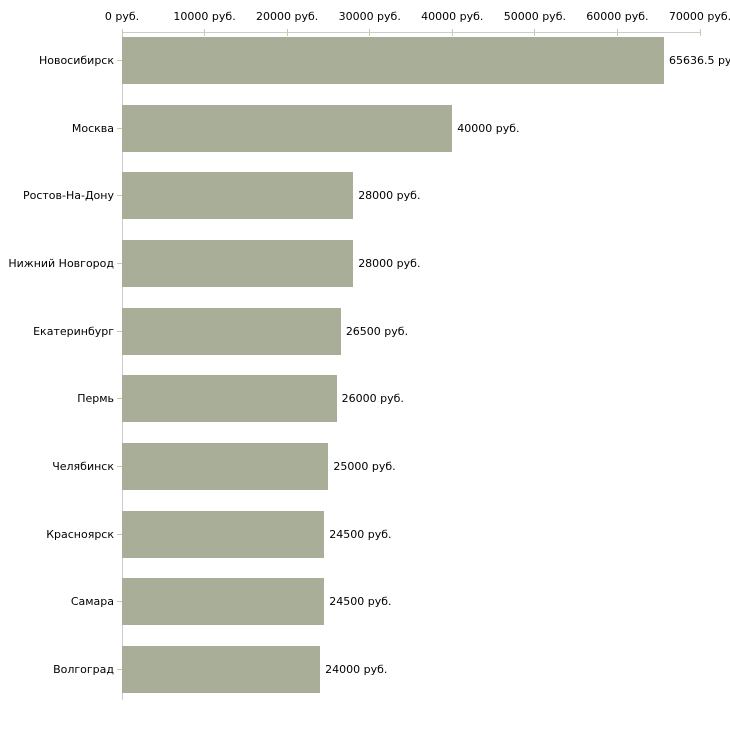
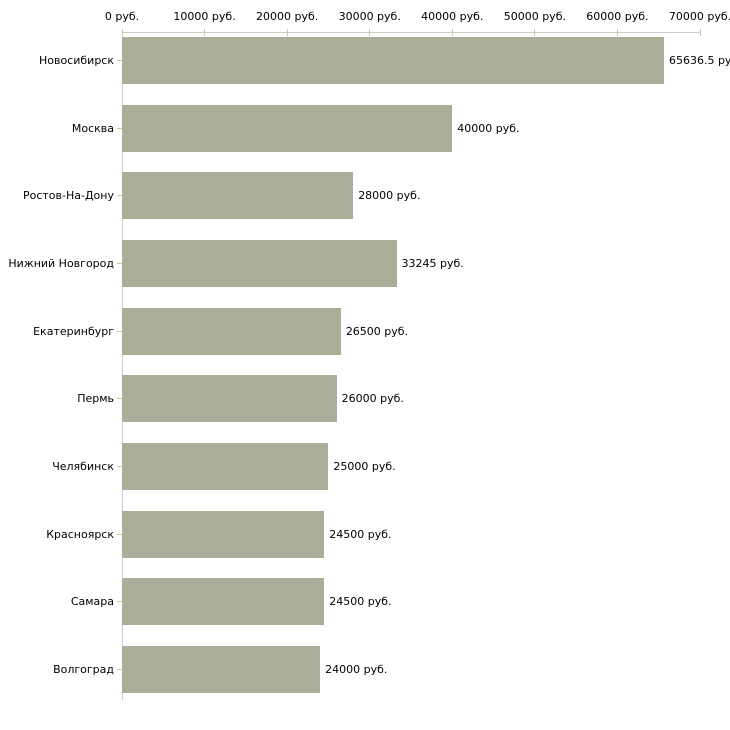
Нижний Новгород: 28000 -> 33245
